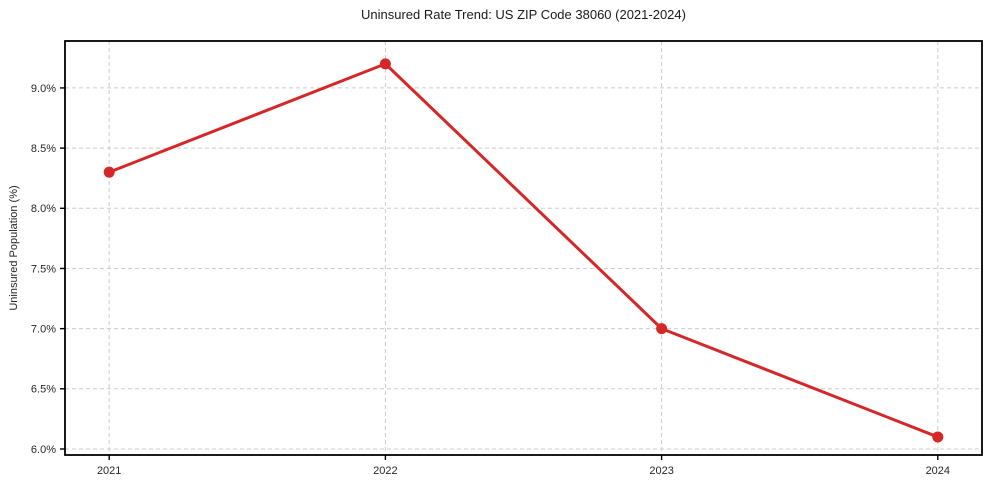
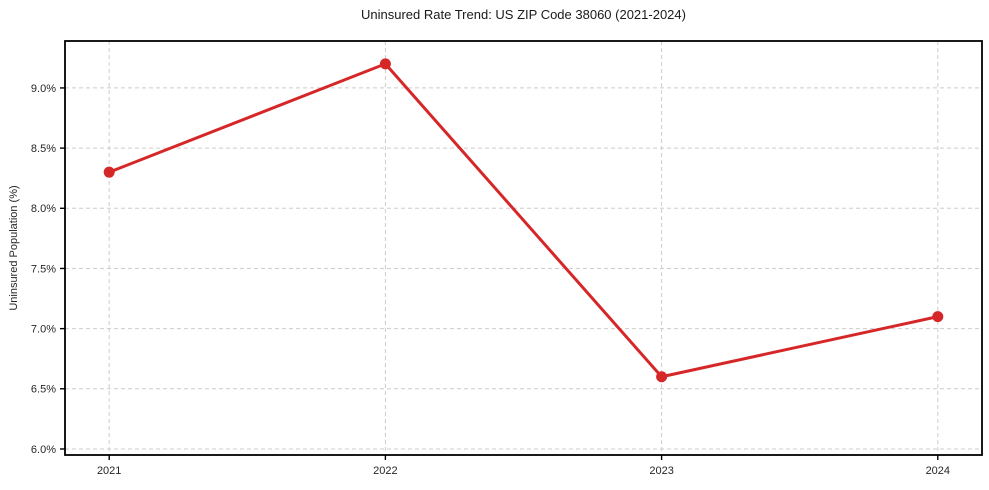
2023: 7.0% -> 6.6%
2024: 6.1% -> 7.1%
